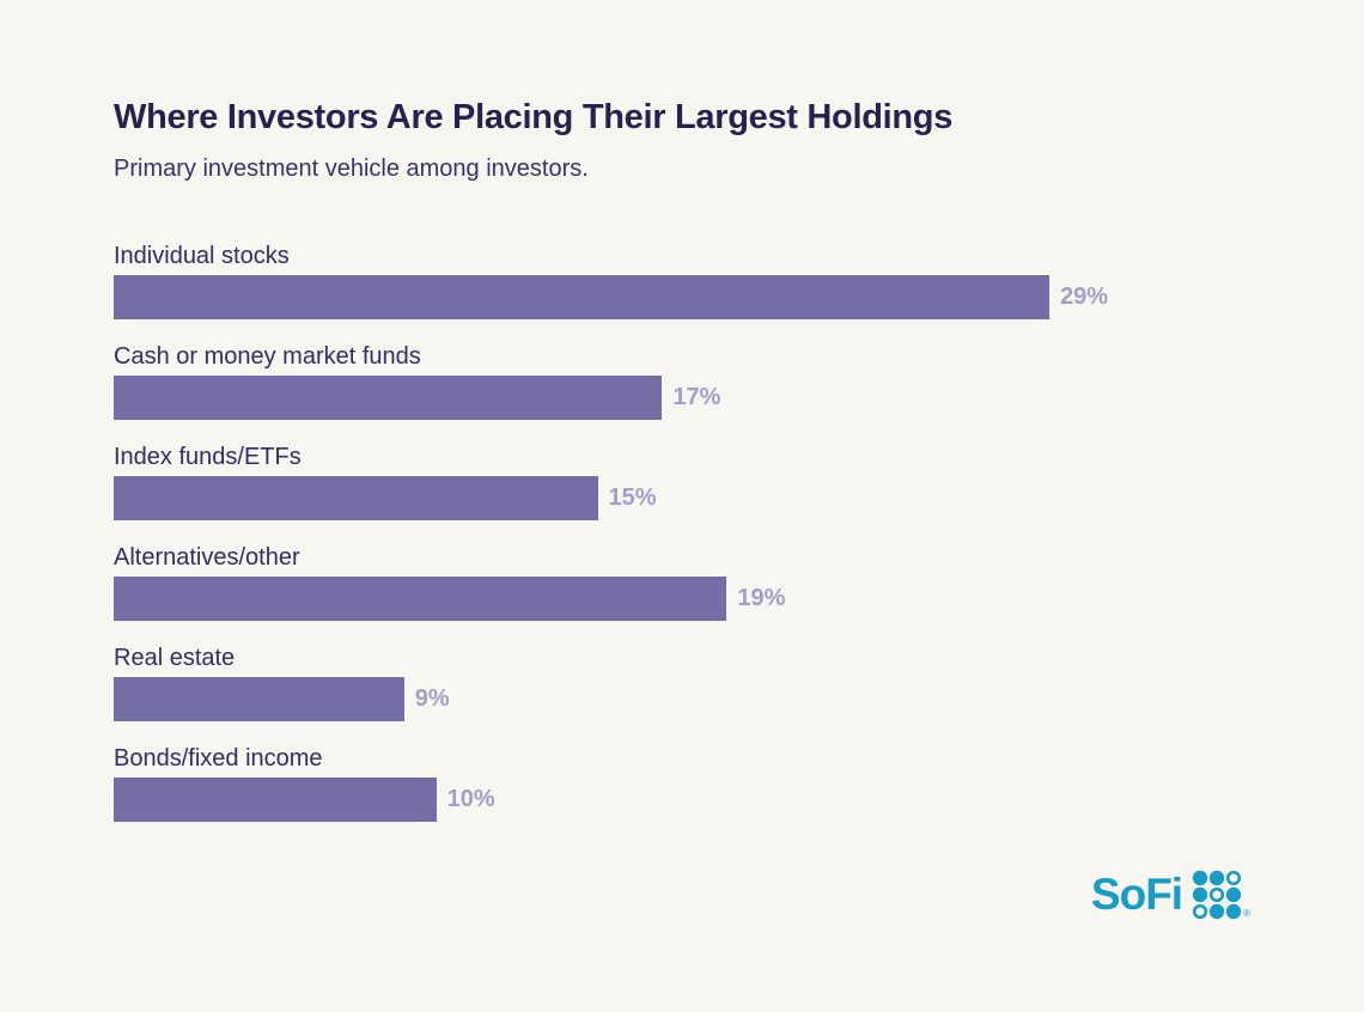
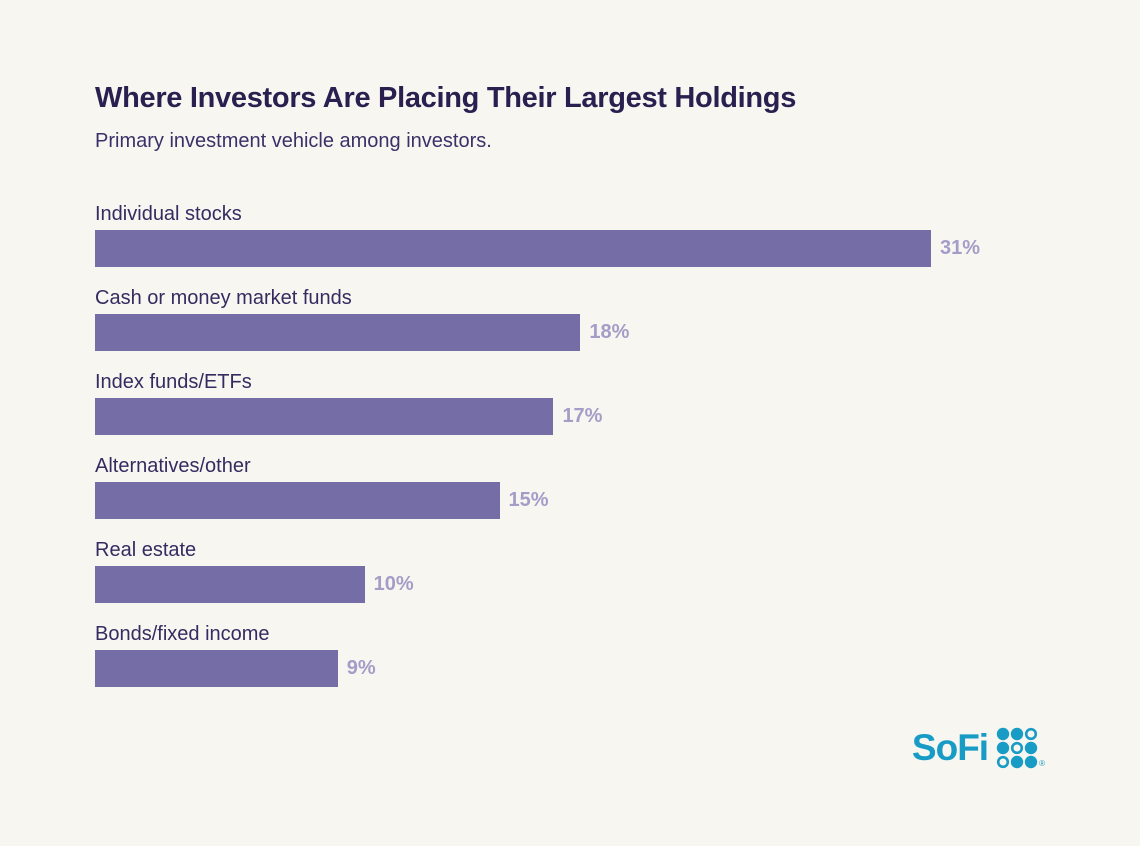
Individual stocks: 29% -> 31%
Cash or money market funds: 17% -> 18%
Index funds/ETFs: 15% -> 17%
Alternatives/other: 19% -> 15%
Real estate: 9% -> 10%
Bonds/fixed income: 10% -> 9%
